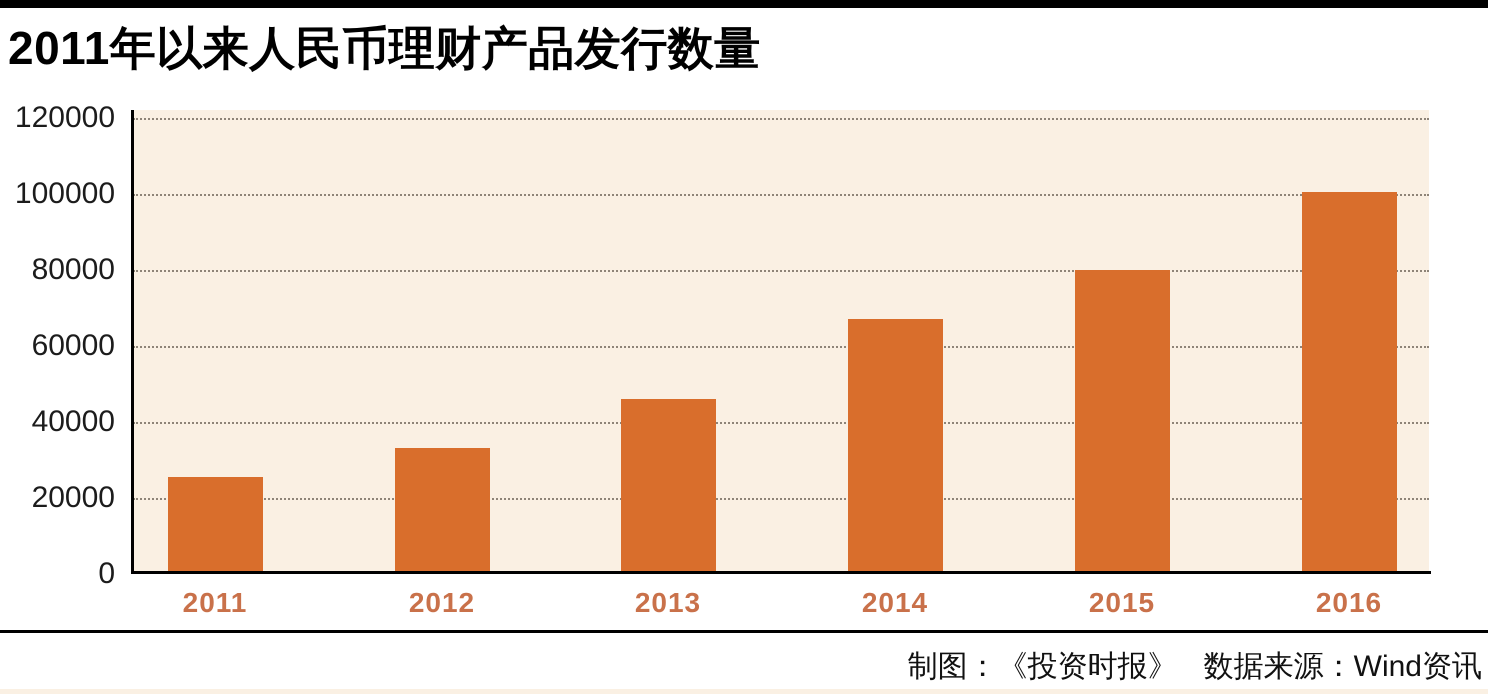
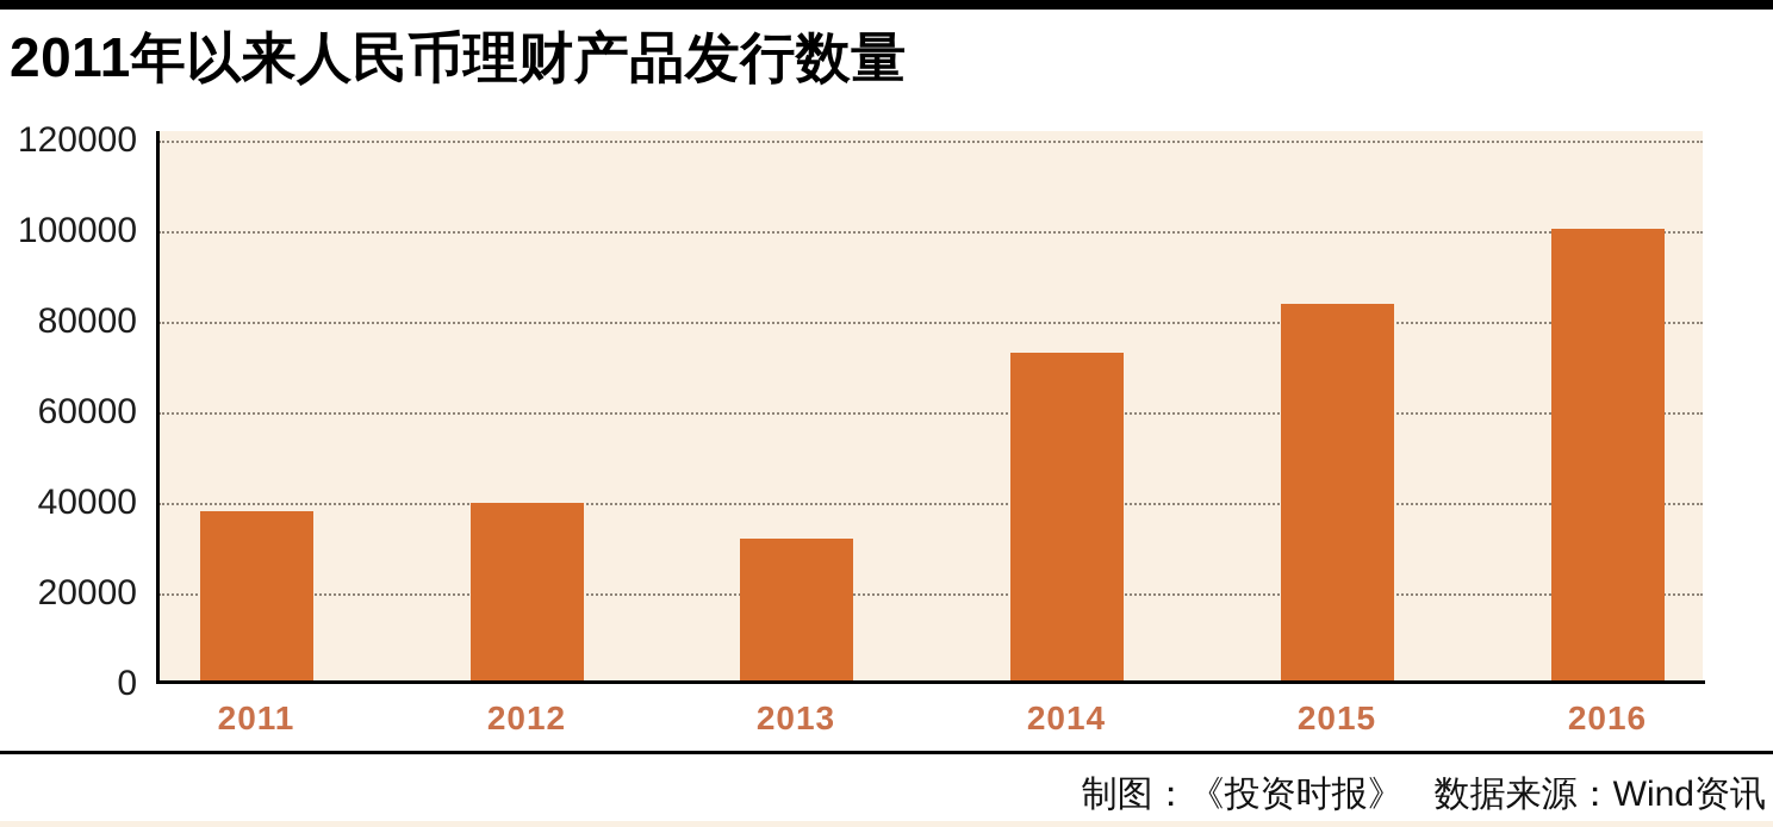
2011: 26000 -> 38000
2012: 33000 -> 40000
2013: 46000 -> 32000
2014: 67000 -> 73000
2015: 80000 -> 84000
